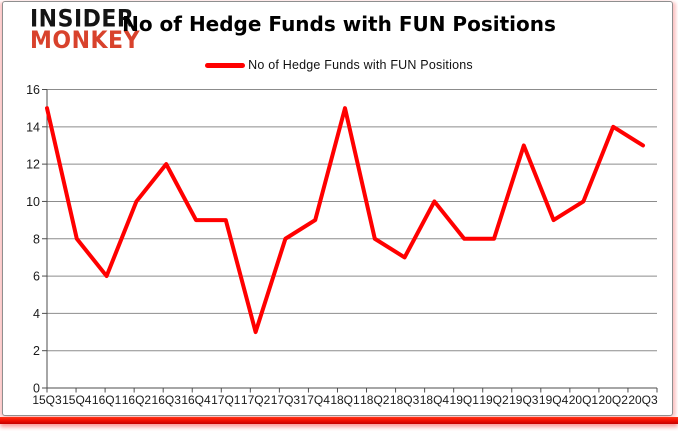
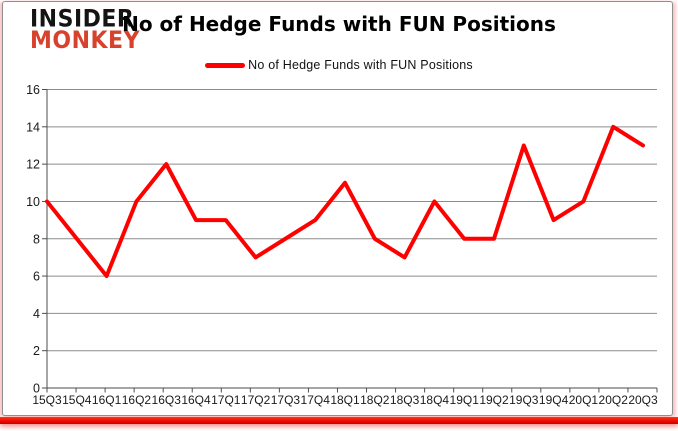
15Q3: 15 -> 10
17Q2: 3 -> 7
18Q1: 15 -> 11
